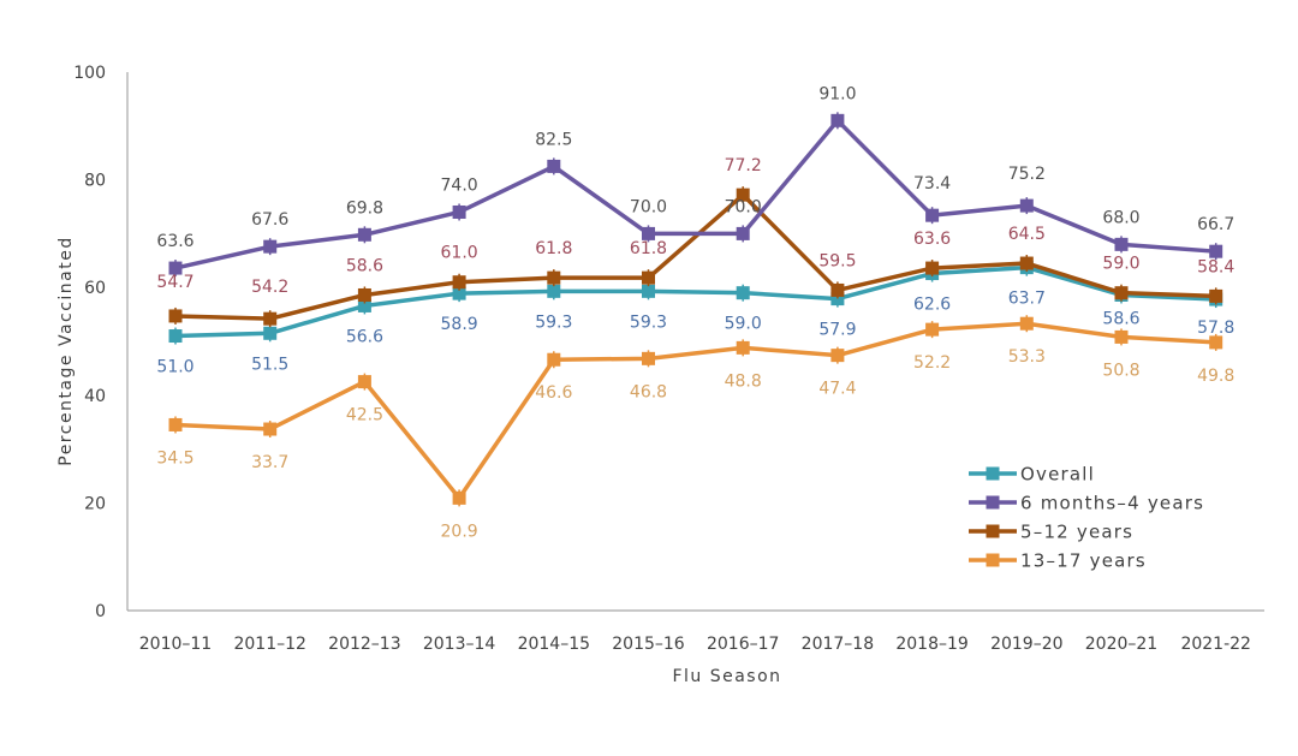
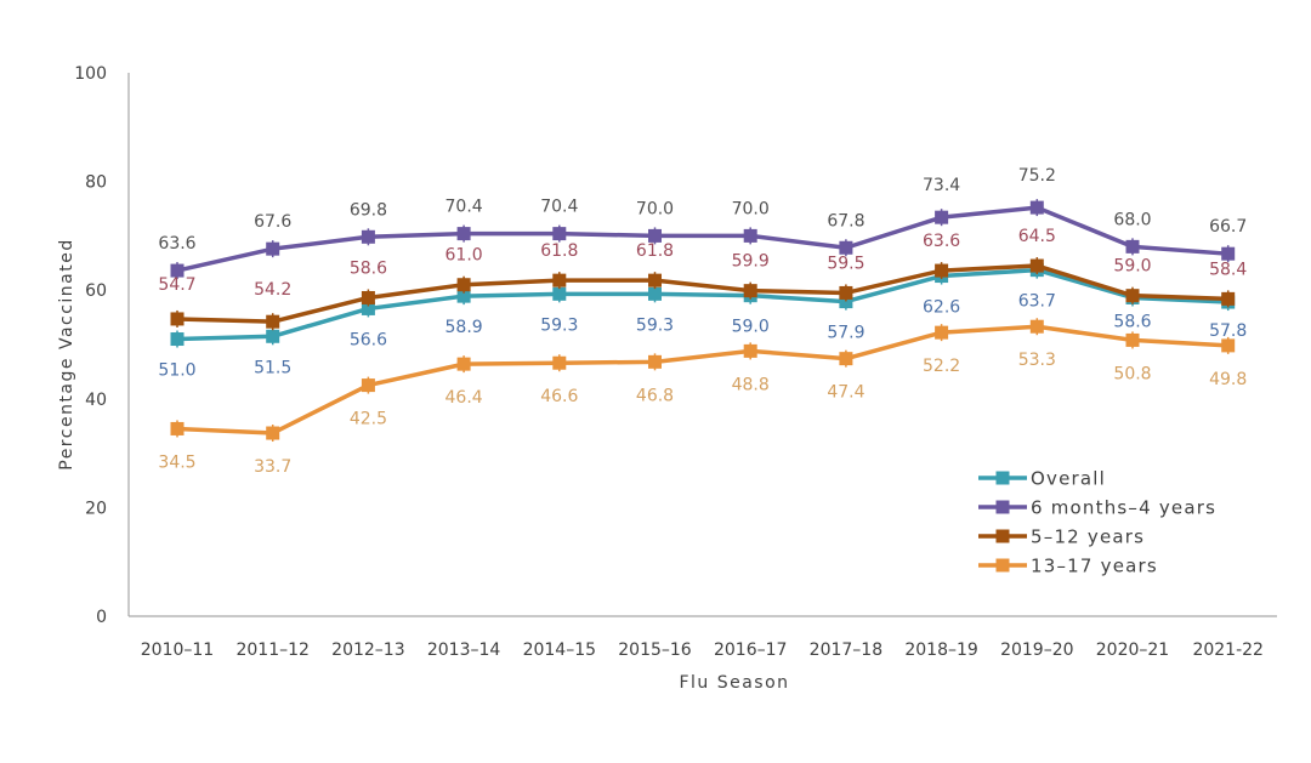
6 months–4 years/2013–14: 74.0 -> 70.4
13–17 years/2013–14: 20.9 -> 46.4
6 months–4 years/2014–15: 82.5 -> 70.4
5–12 years/2016–17: 77.2 -> 59.9
6 months–4 years/2017–18: 91.0 -> 67.8
